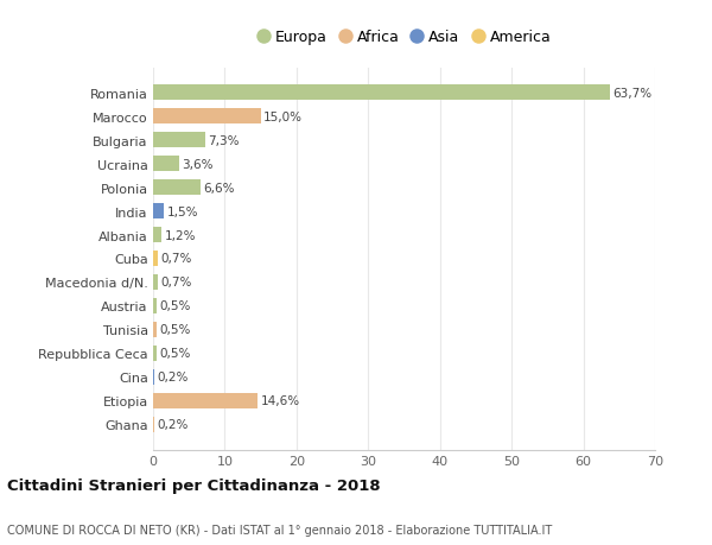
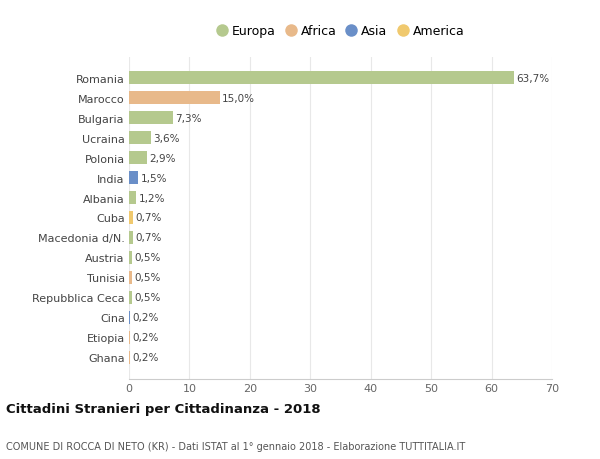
Polonia: 6,6% -> 2,9%
Etiopia: 14,6% -> 0,2%
